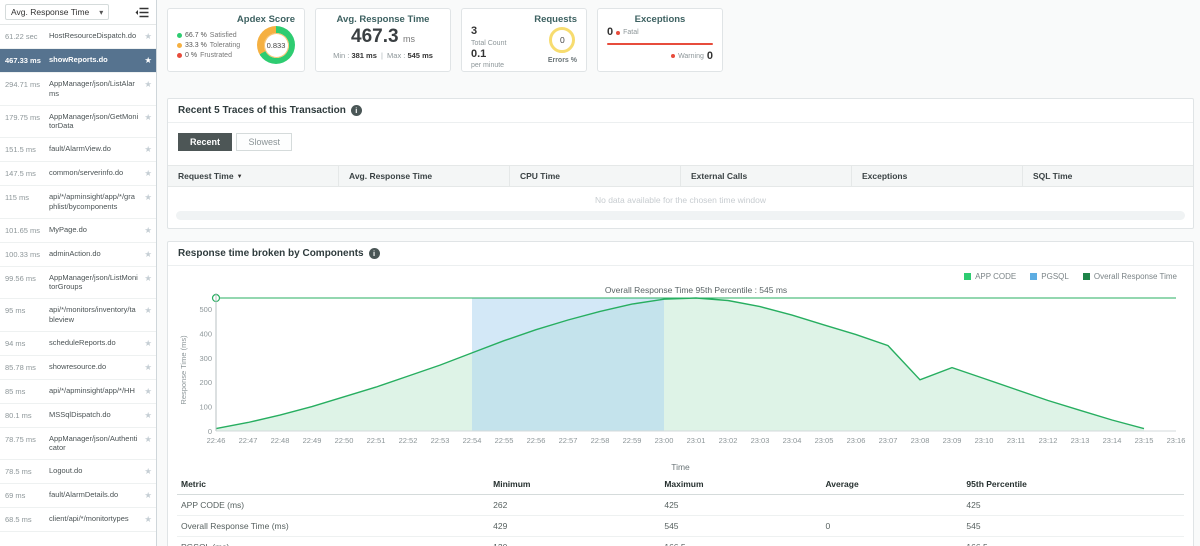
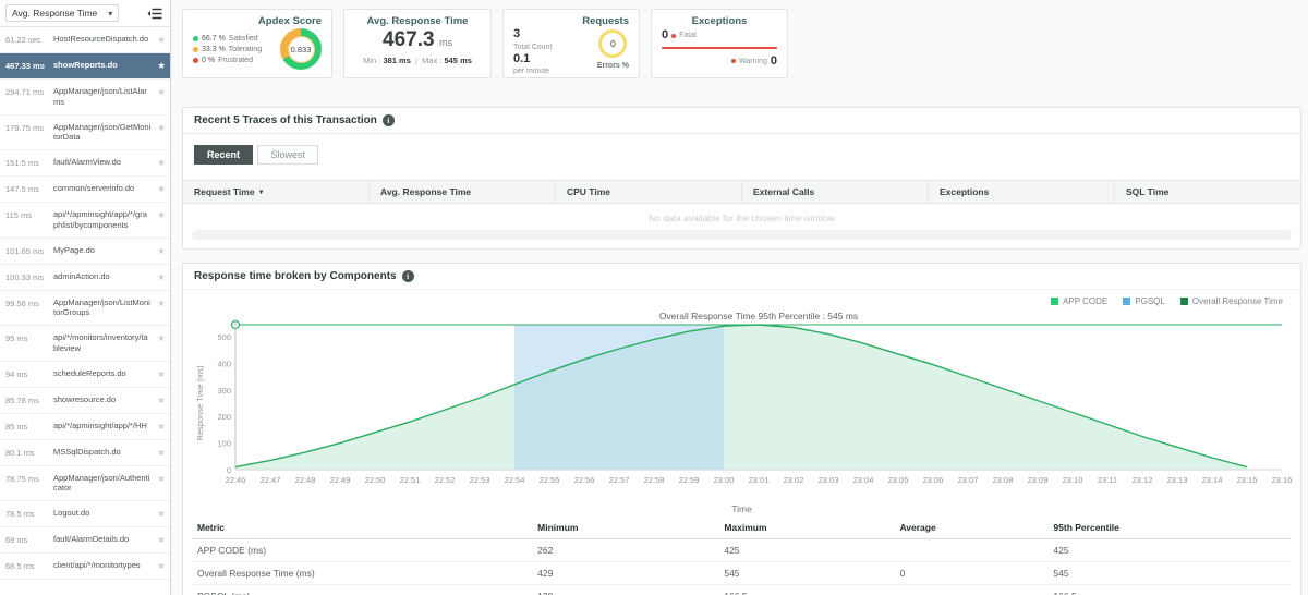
23:08: 210 -> 300
